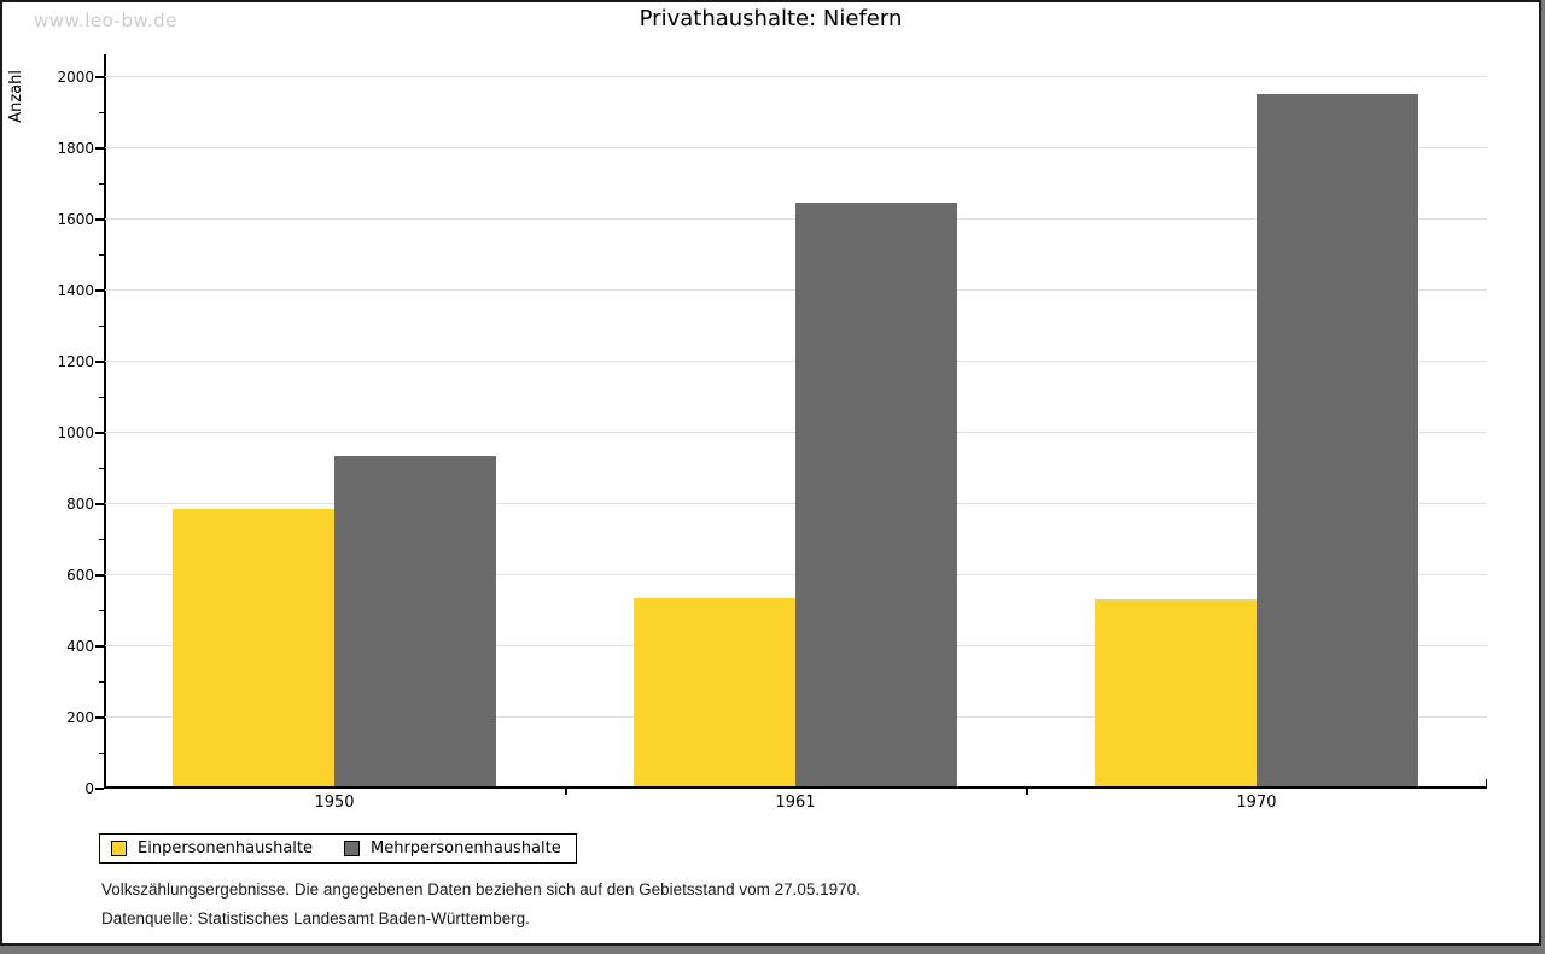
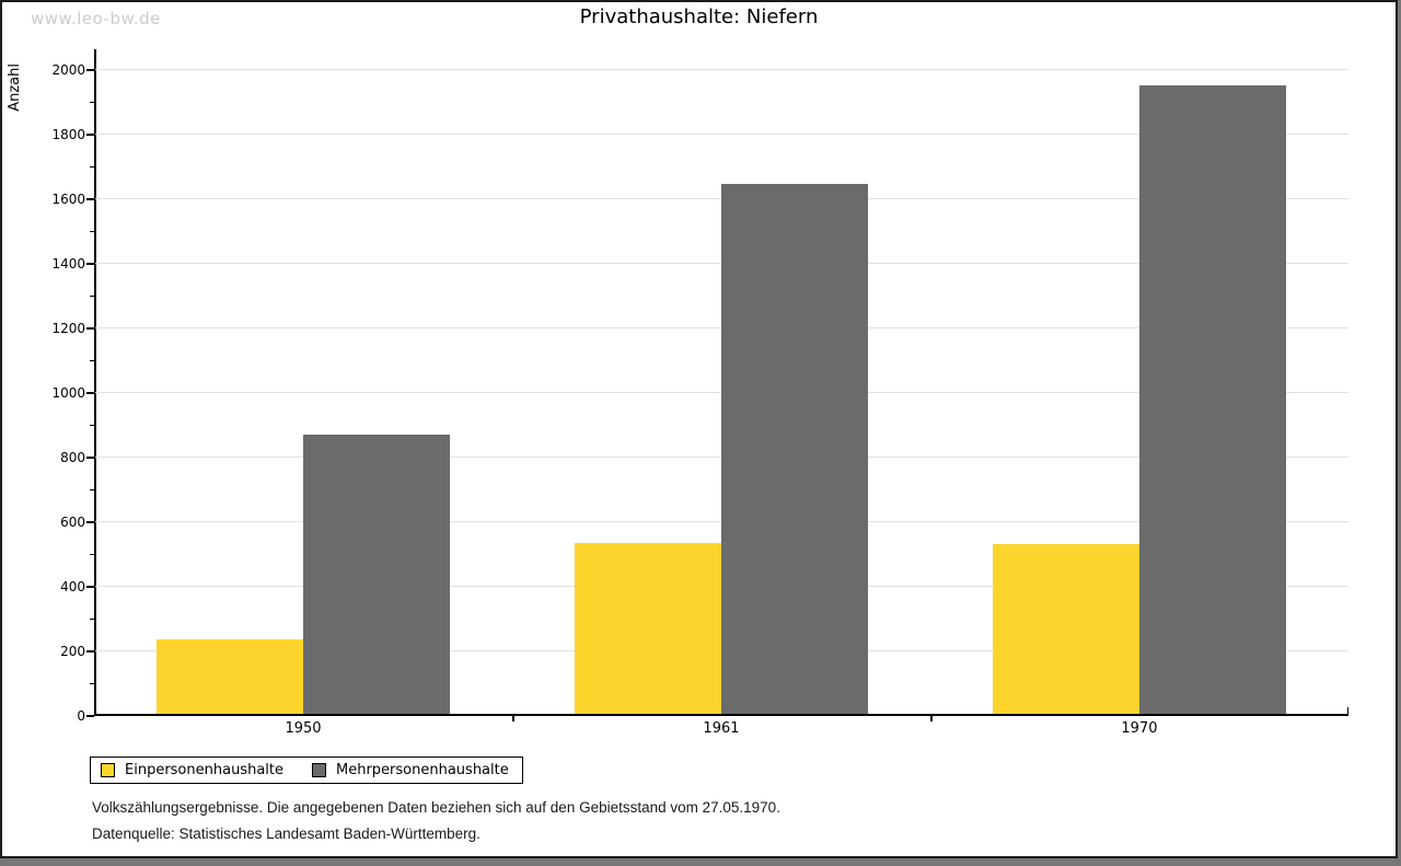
Einpersonenhaushalte/1950: 780 -> 230
Mehrpersonenhaushalte/1950: 930 -> 860
